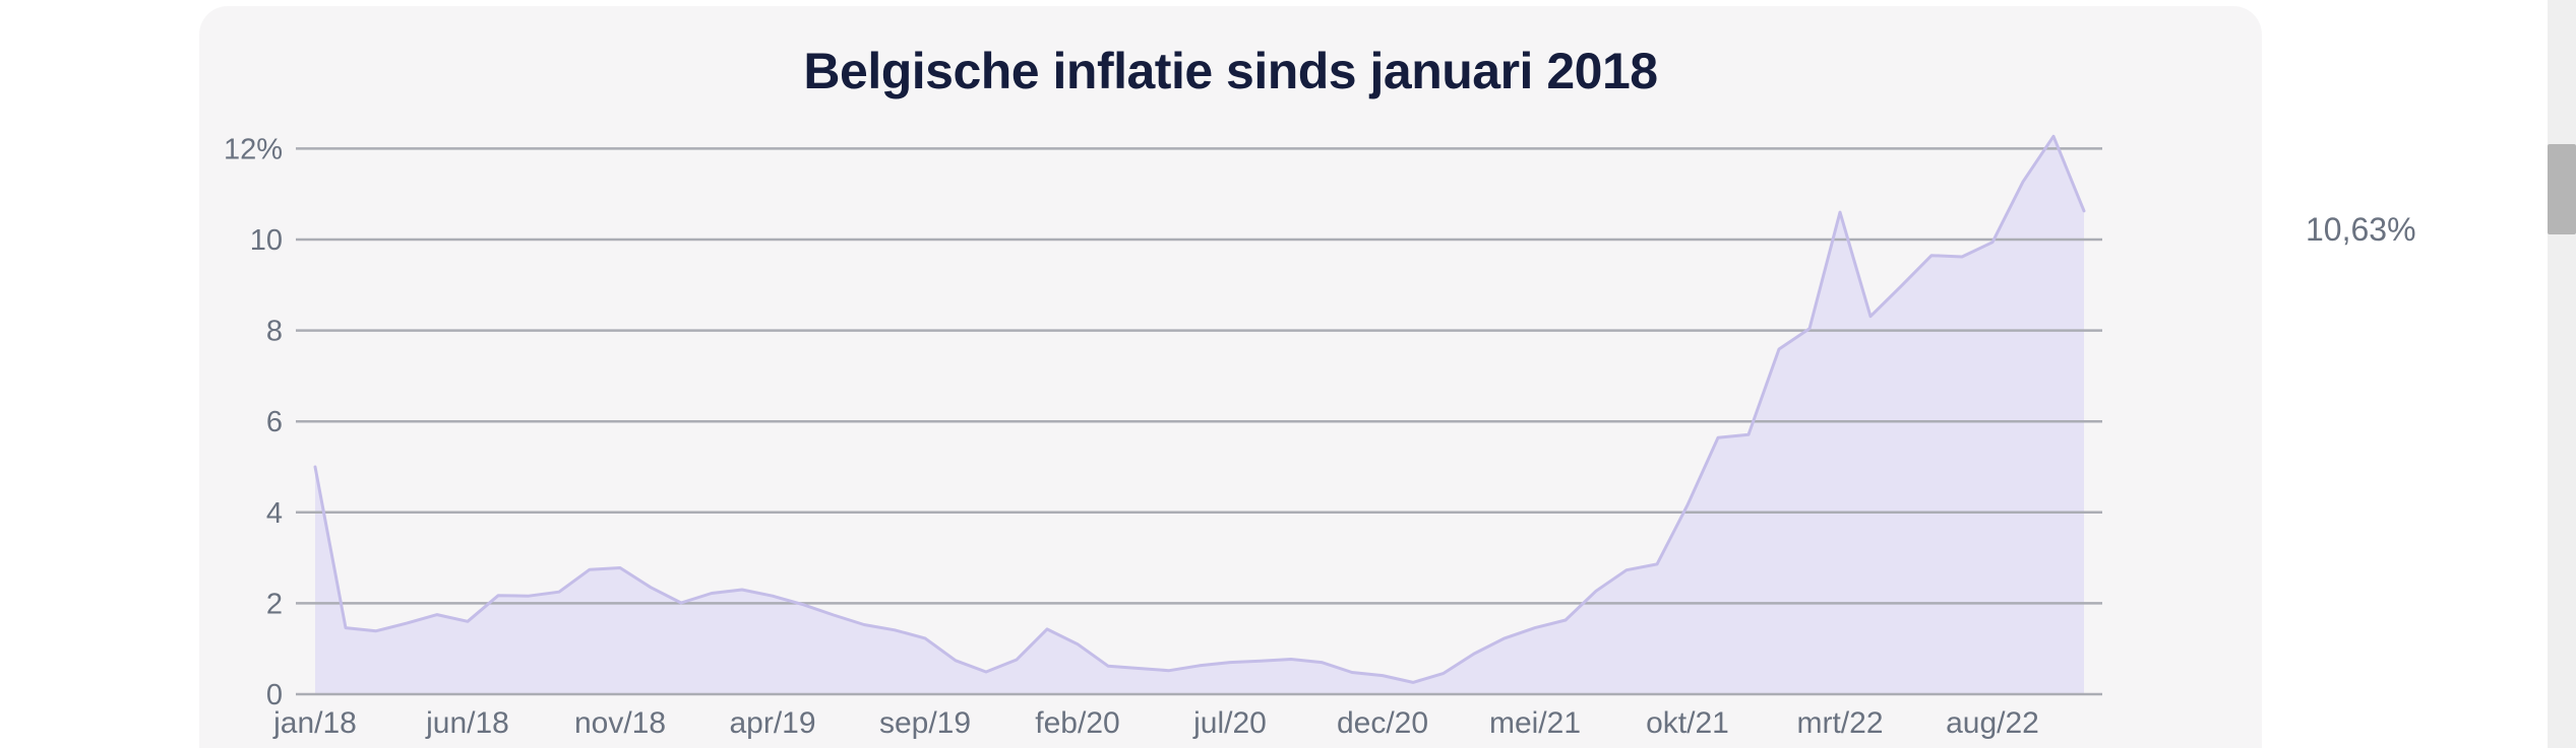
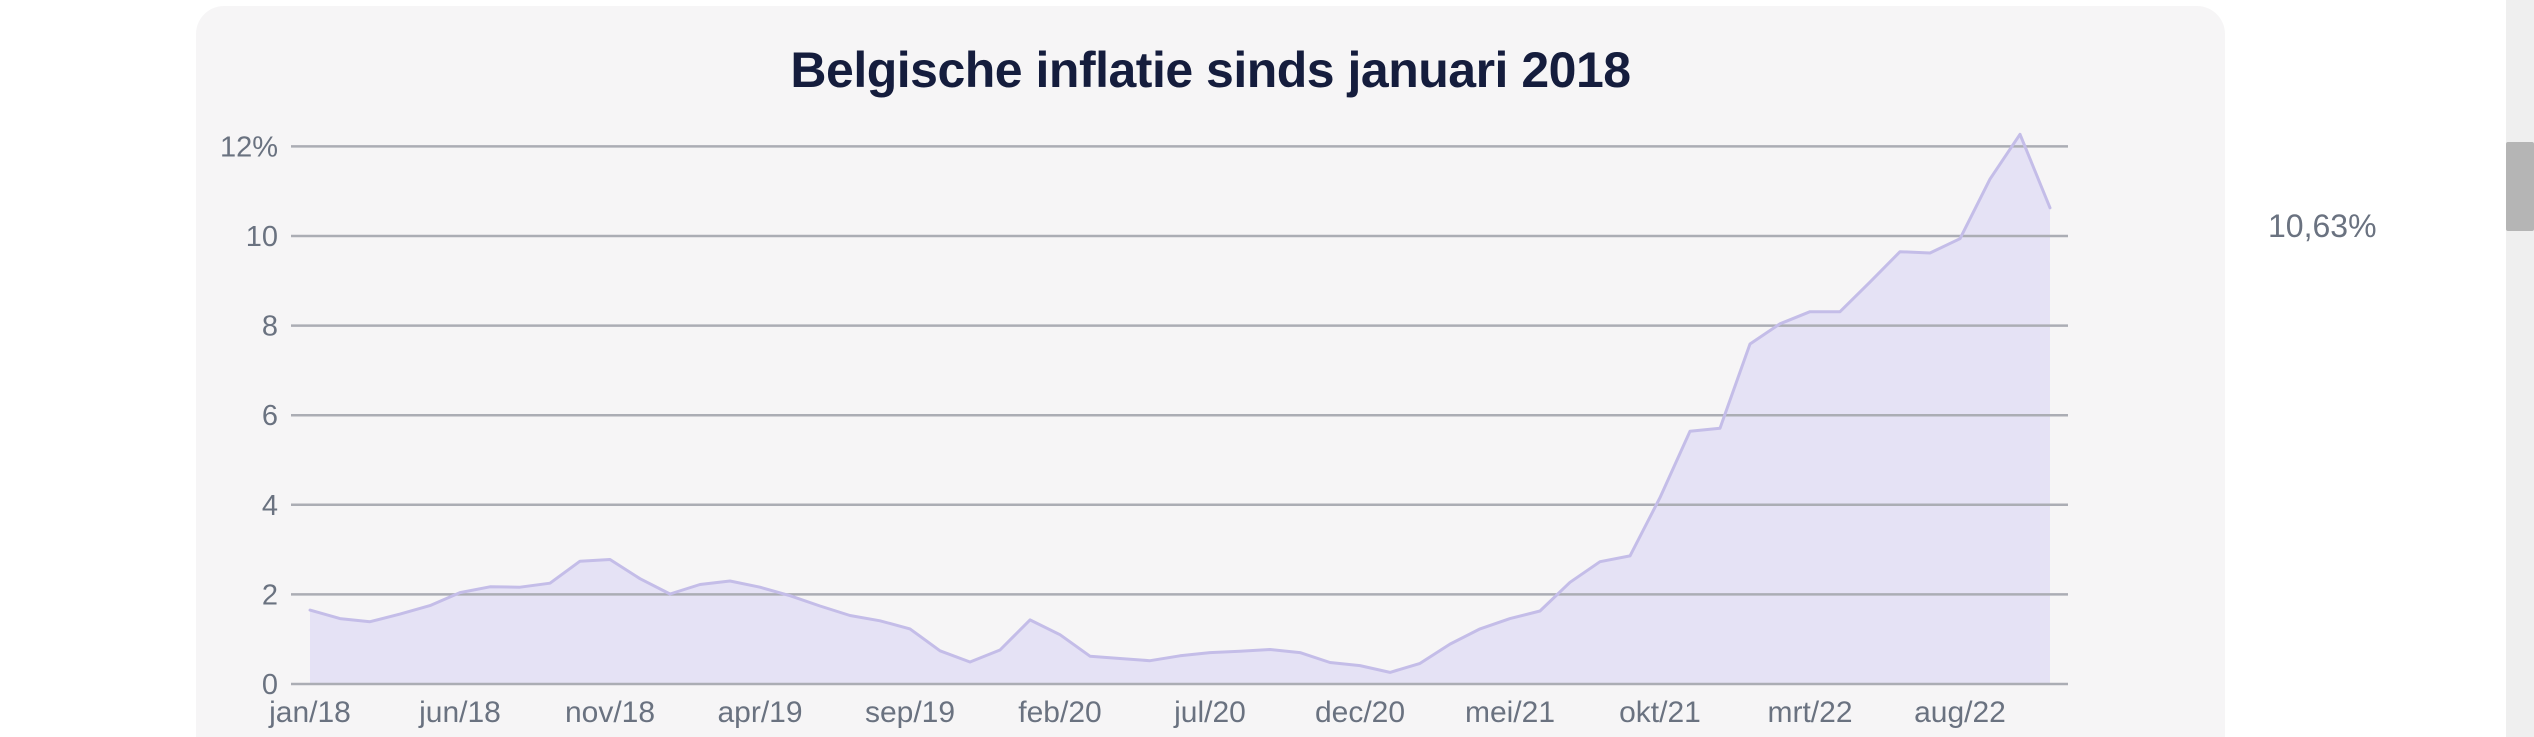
jan/18: 5.0% -> 1.6%
jun/18: 1.6% -> 2.0%
mrt/22: 10.6% -> 8.3%
